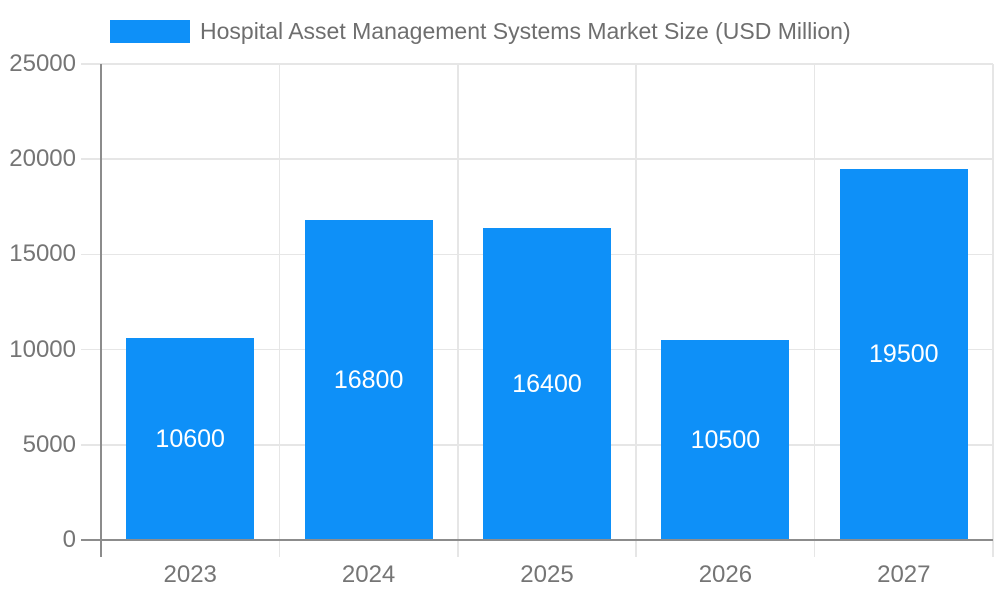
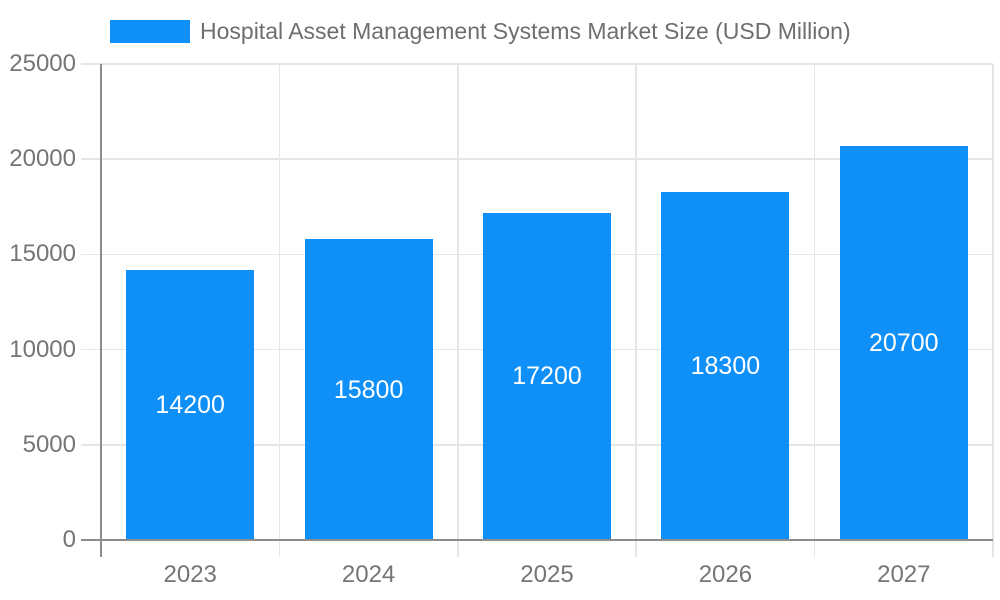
2023: 10600 -> 14200
2024: 16800 -> 15800
2025: 16400 -> 17200
2026: 10500 -> 18300
2027: 19500 -> 20700
